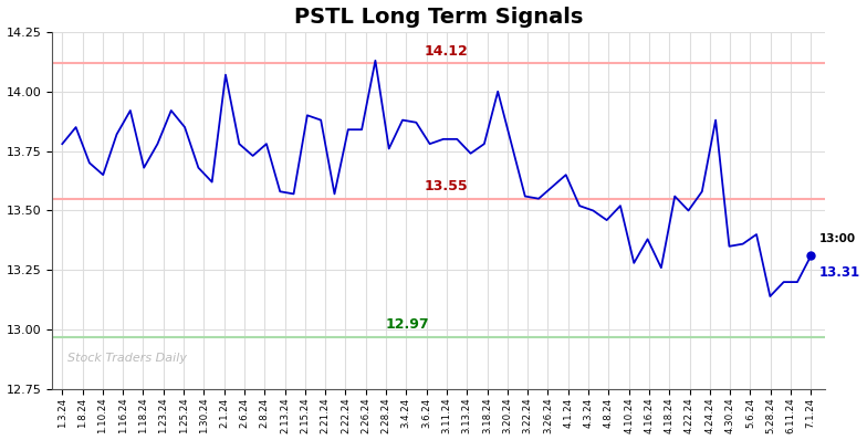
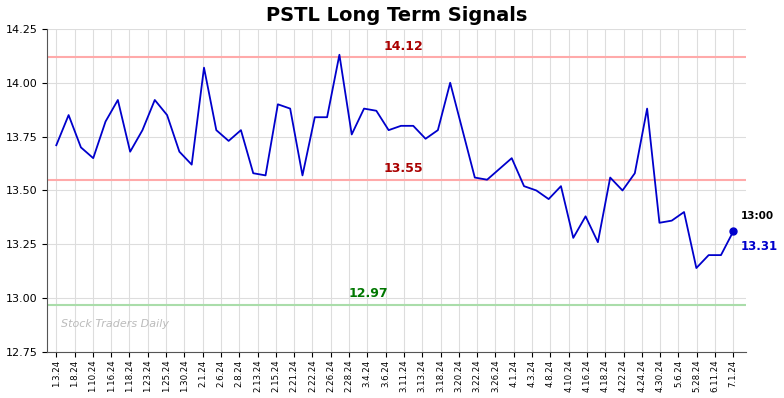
1.3.24: 13.78 -> 13.71
